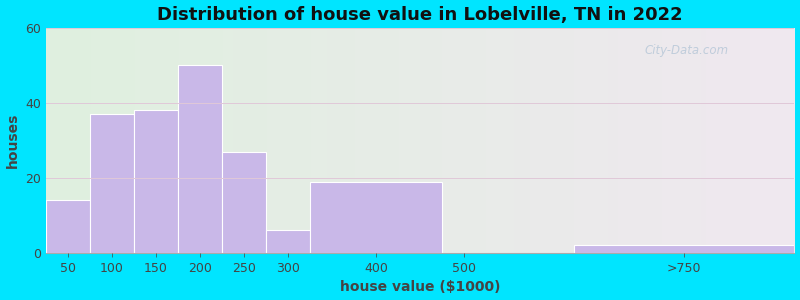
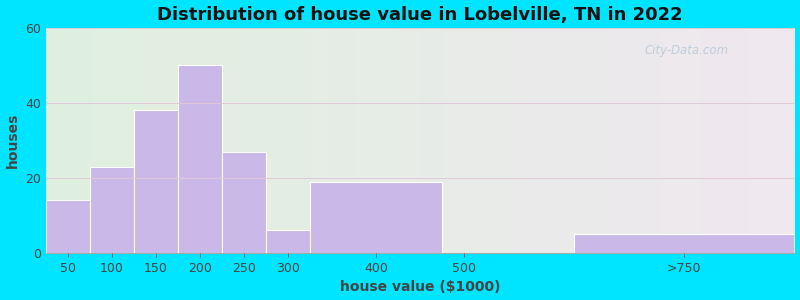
100: 37 -> 23
>750: 2 -> 5
